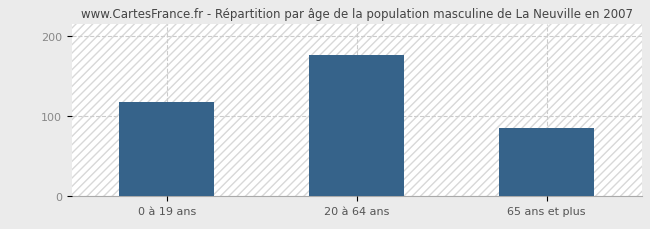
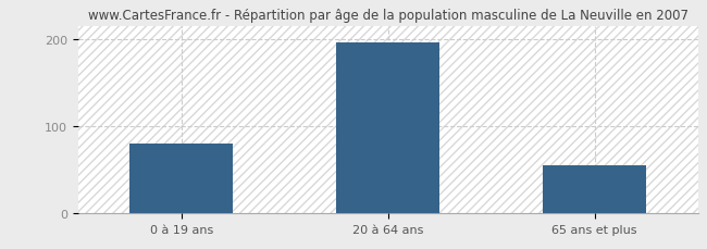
0 à 19 ans: 118 -> 80
20 à 64 ans: 176 -> 196
65 ans et plus: 86 -> 55
